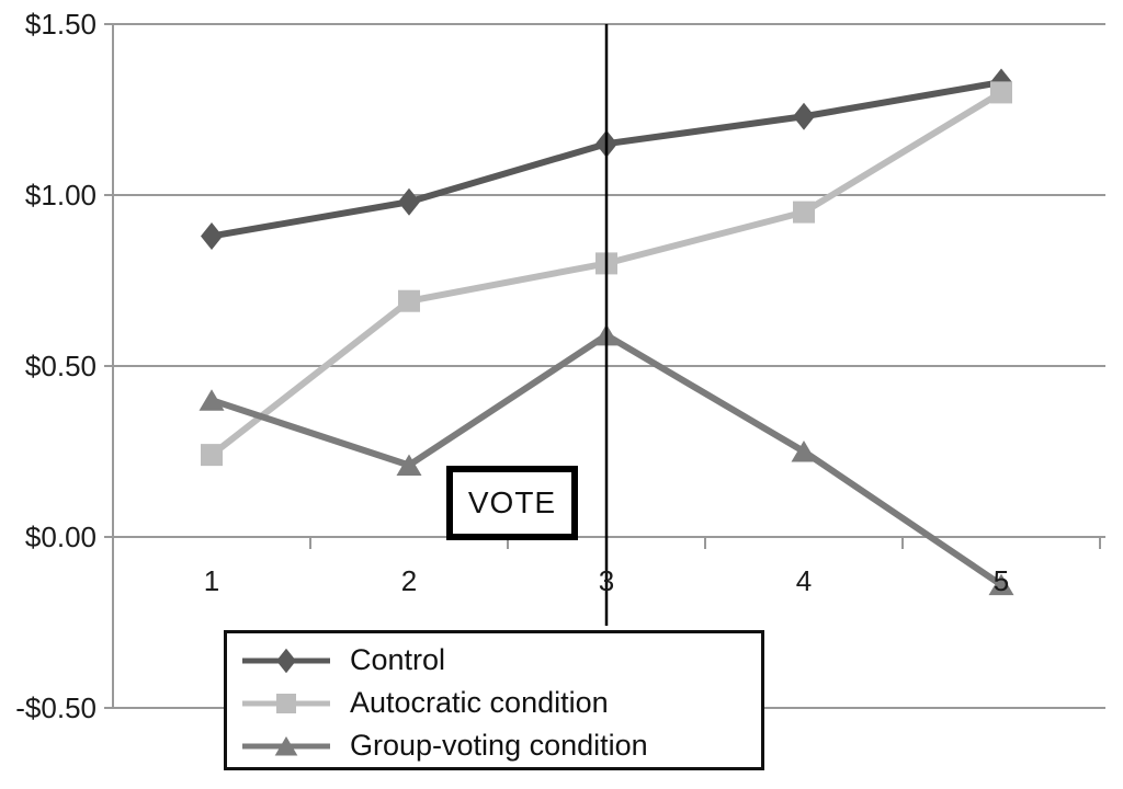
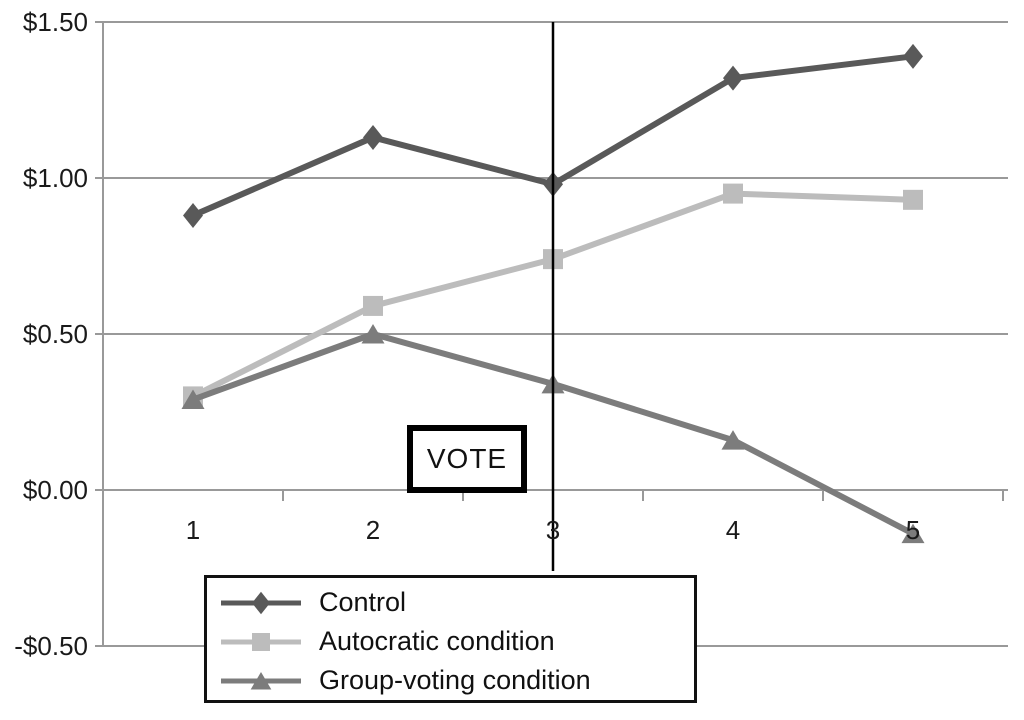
Autocratic condition/1: $0.24 -> $0.30
Group-voting condition/1: $0.40 -> $0.29
Control/2: $0.98 -> $1.13
Autocratic condition/2: $0.69 -> $0.59
Group-voting condition/2: $0.21 -> $0.50
Control/3: $1.15 -> $0.98
Autocratic condition/3: $0.80 -> $0.74
Group-voting condition/3: $0.59 -> $0.34
Control/4: $1.23 -> $1.32
Group-voting condition/4: $0.25 -> $0.16
Control/5: $1.33 -> $1.39
Autocratic condition/5: $1.30 -> $0.93
